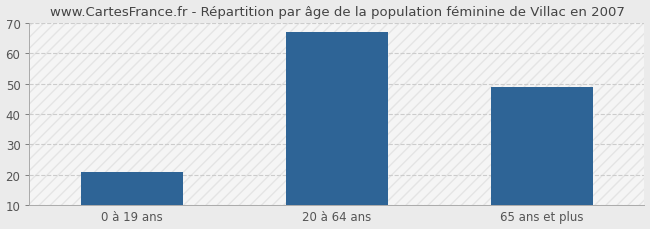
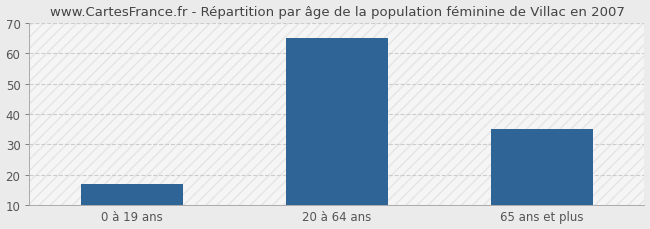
0 à 19 ans: 21 -> 17
20 à 64 ans: 67 -> 65
65 ans et plus: 49 -> 35
